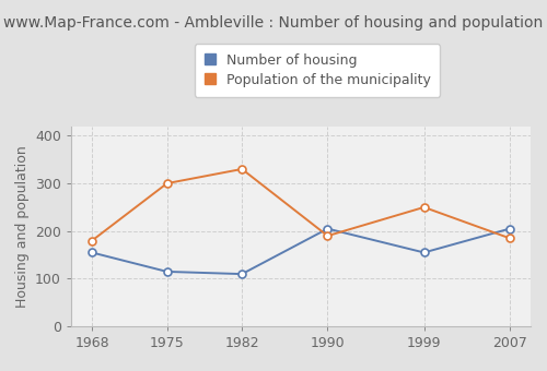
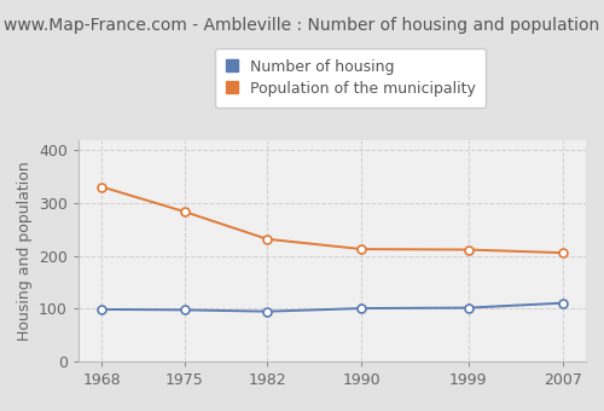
Number of housing/1968: 155 -> 99
Population of the municipality/1968: 180 -> 331
Number of housing/1975: 115 -> 98
Population of the municipality/1975: 300 -> 284
Number of housing/1982: 110 -> 95
Population of the municipality/1982: 330 -> 232
Number of housing/1990: 205 -> 101
Population of the municipality/1990: 190 -> 213
Number of housing/1999: 155 -> 102
Population of the municipality/1999: 250 -> 212
Number of housing/2007: 205 -> 111
Population of the municipality/2007: 185 -> 206
